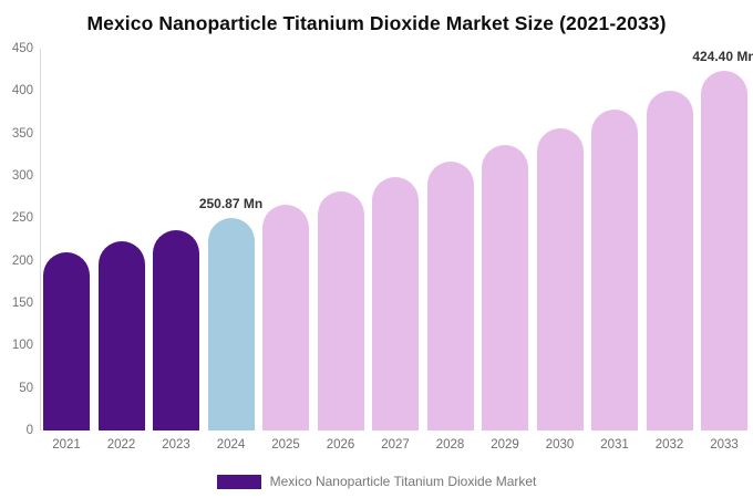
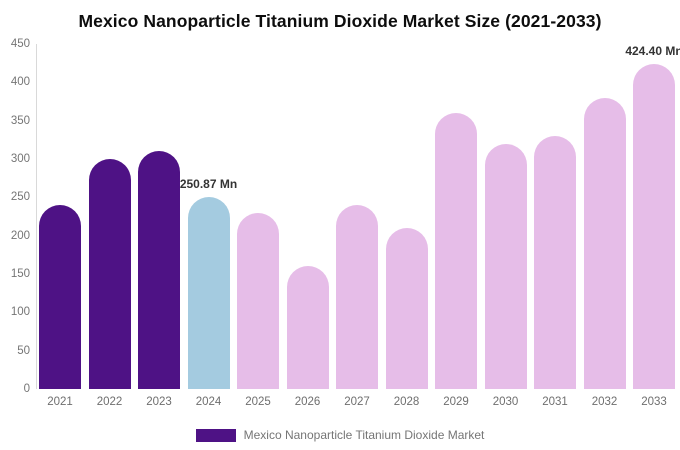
2021: 210 -> 240
2022: 220 -> 300
2023: 240 -> 310
2025: 270 -> 230
2026: 280 -> 160
2027: 300 -> 240
2028: 320 -> 210
2029: 340 -> 360
2030: 360 -> 320
2031: 380 -> 330
2032: 400 -> 380
